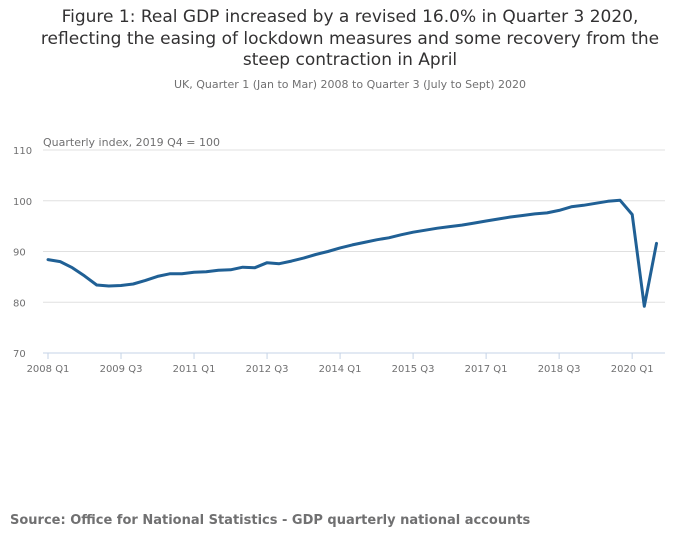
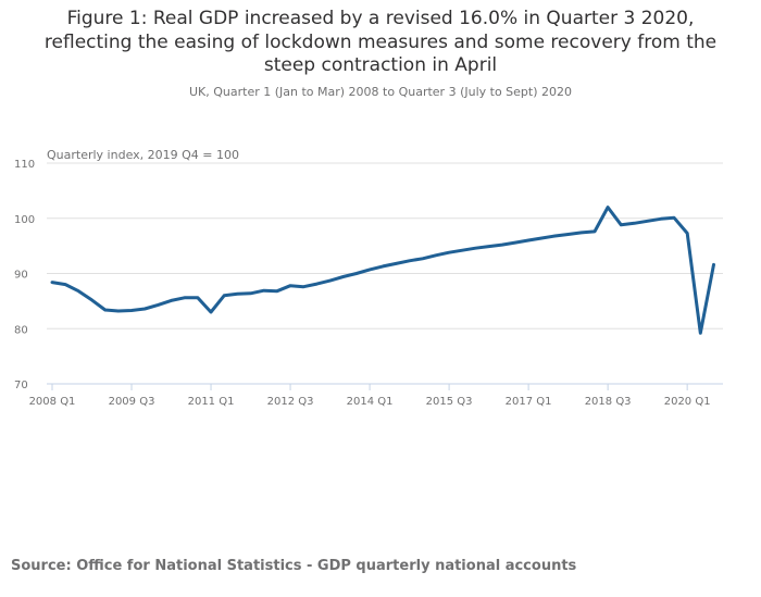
2011 Q1: 86 -> 83
2018 Q3: 98 -> 102
